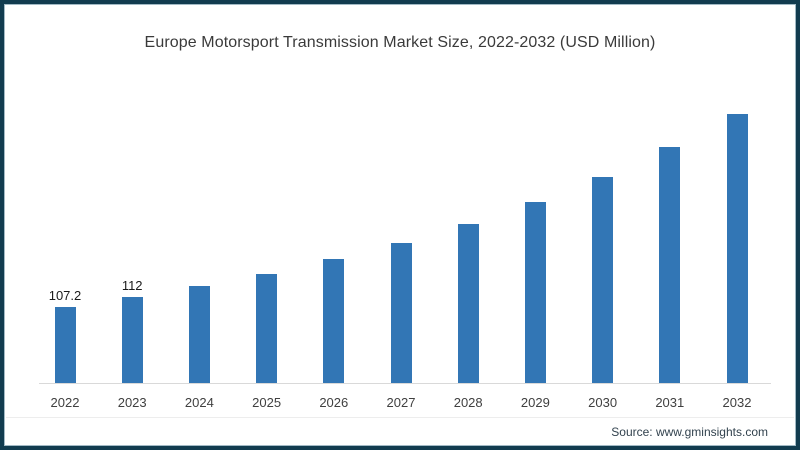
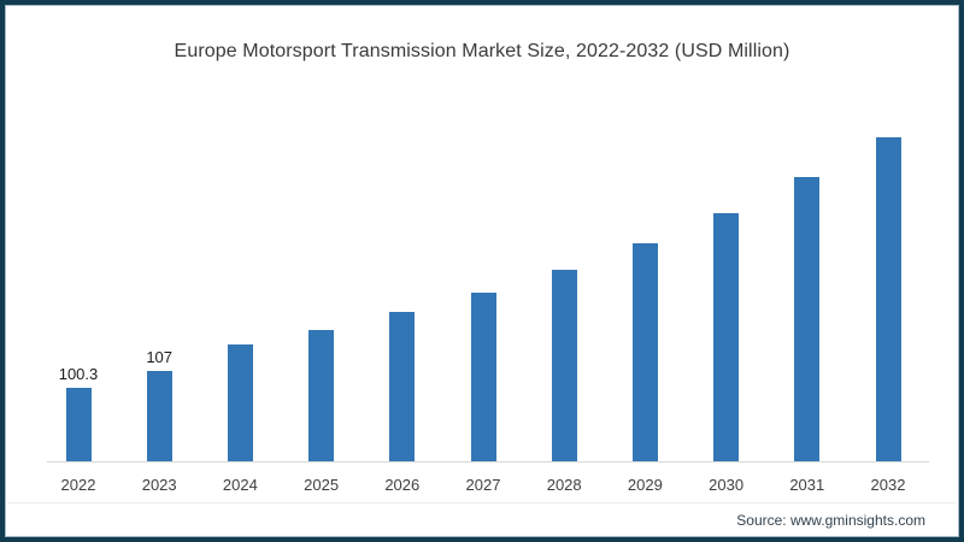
2022: 107.2 -> 100.3
2023: 112 -> 107
